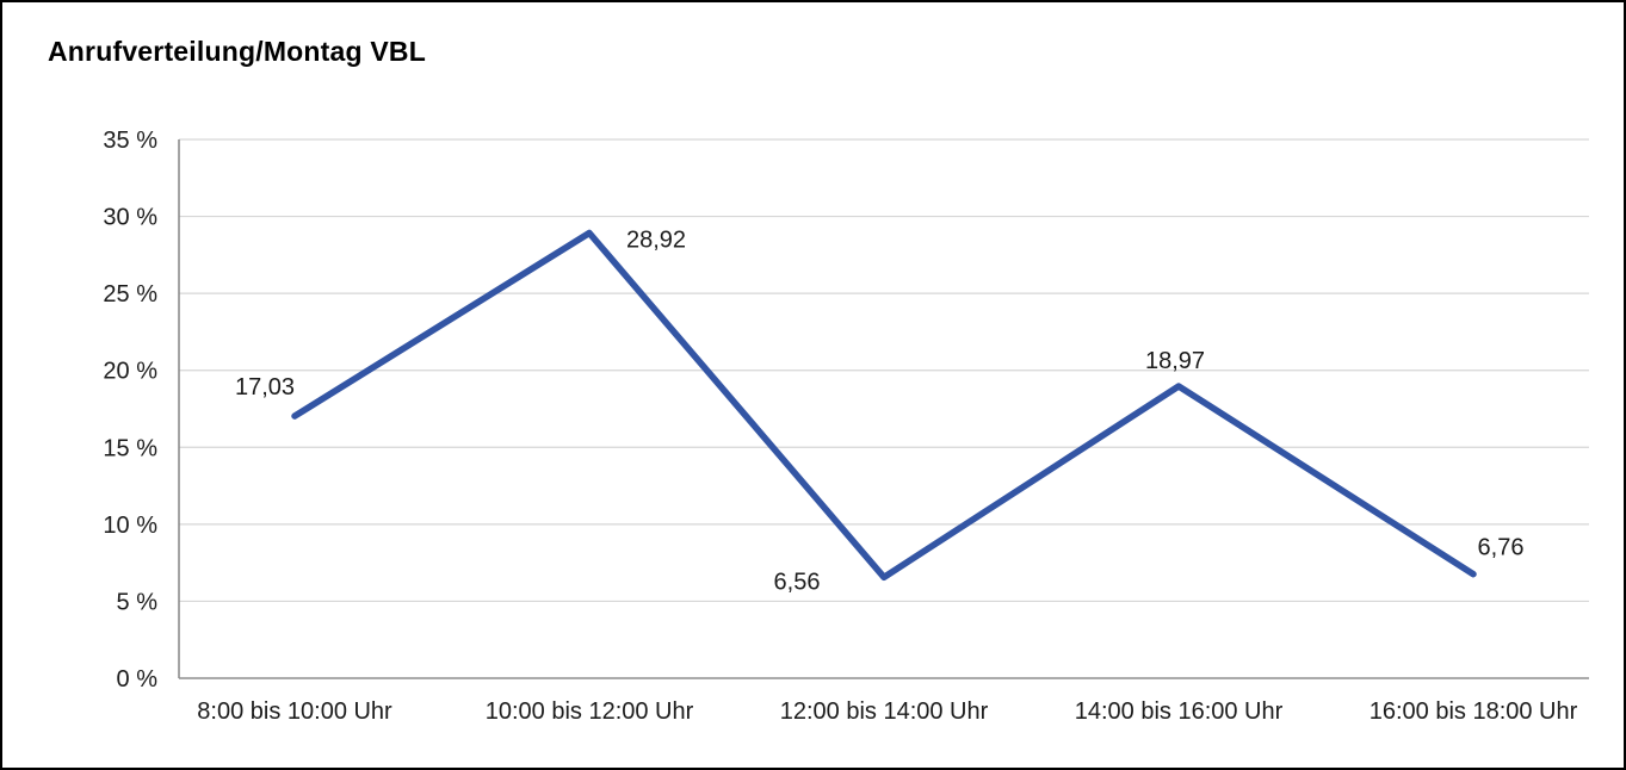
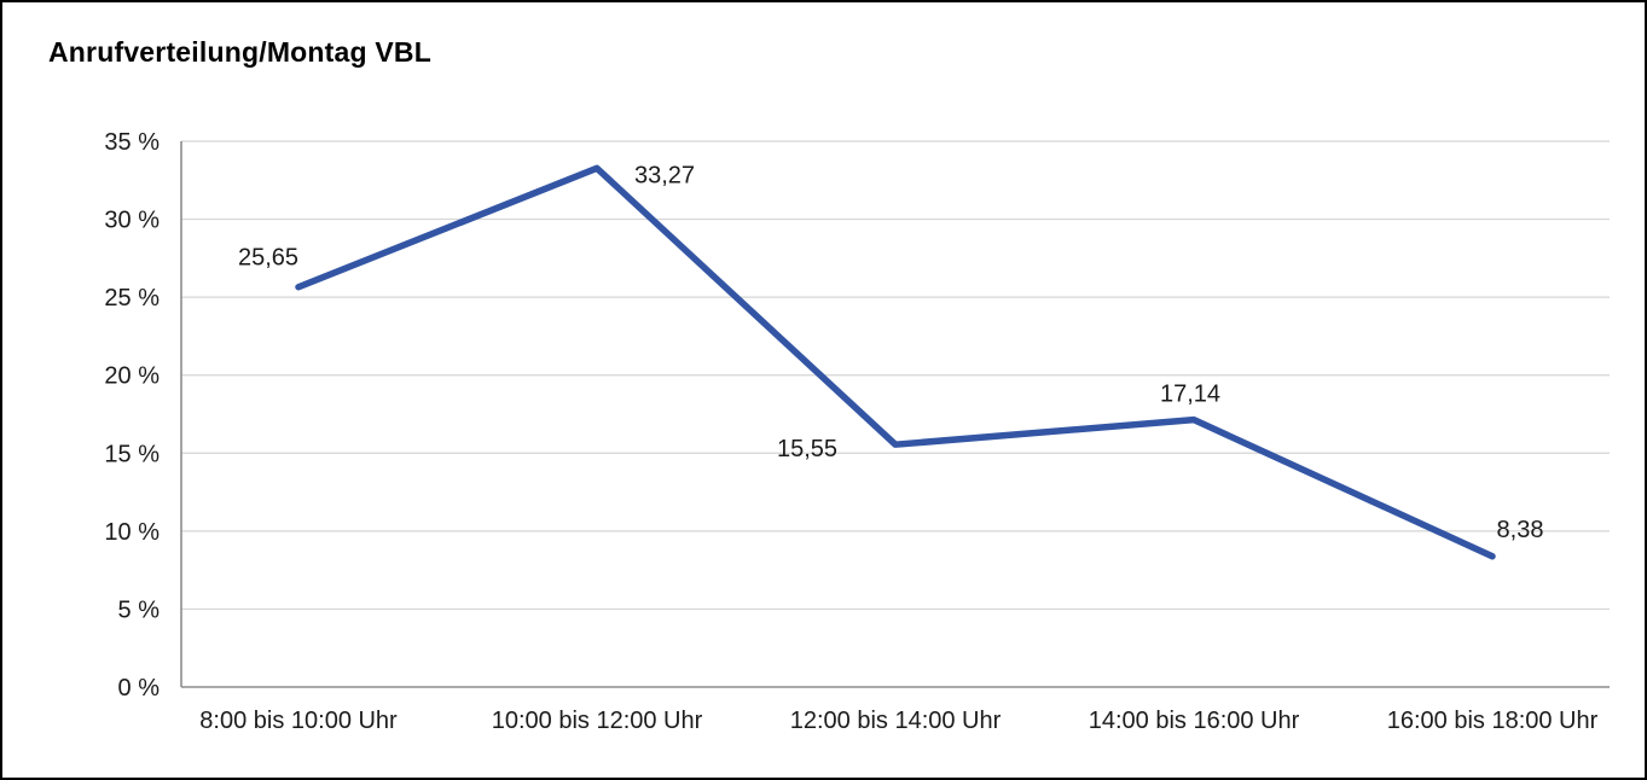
8:00 bis 10:00 Uhr: 17,03 -> 25,65
10:00 bis 12:00 Uhr: 28,92 -> 33,27
12:00 bis 14:00 Uhr: 6,56 -> 15,55
14:00 bis 16:00 Uhr: 18,97 -> 17,14
16:00 bis 18:00 Uhr: 6,76 -> 8,38
